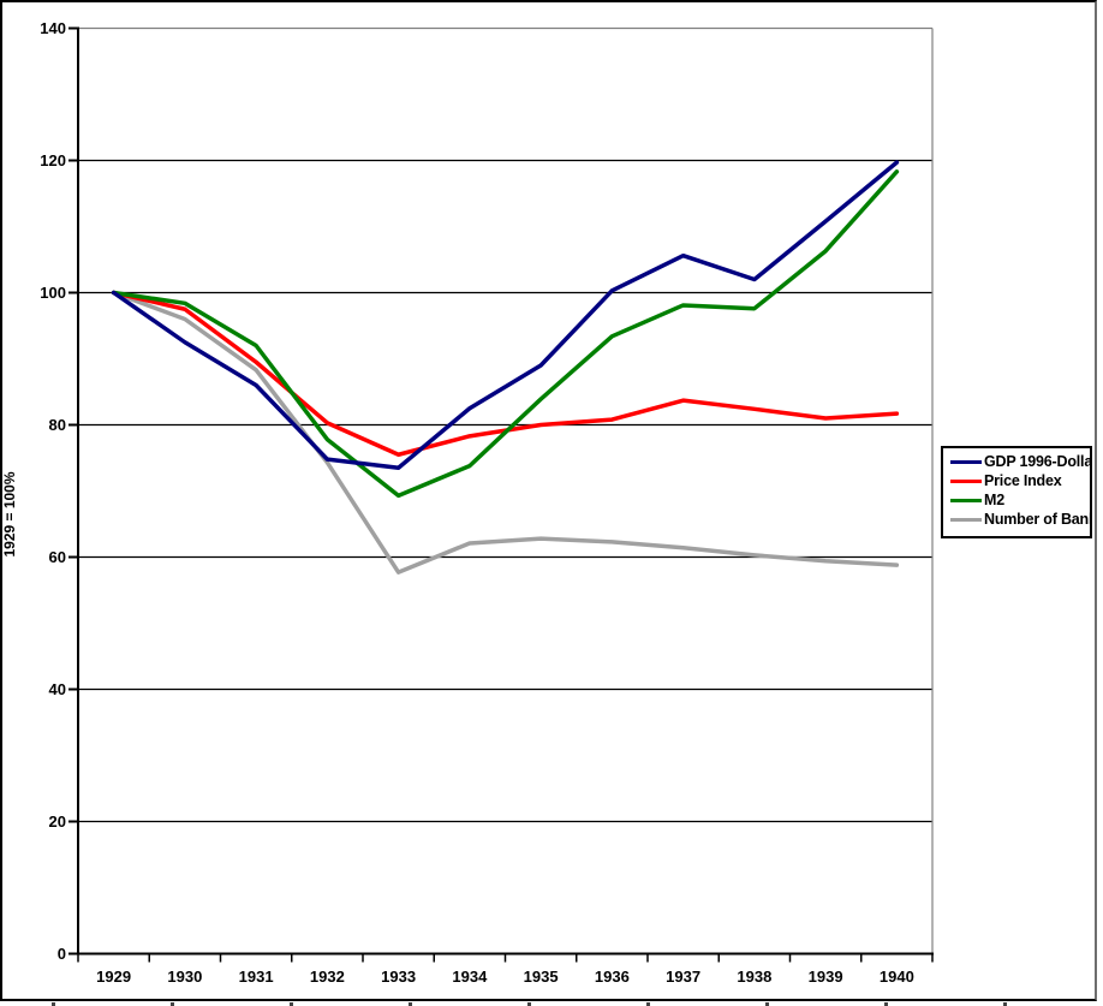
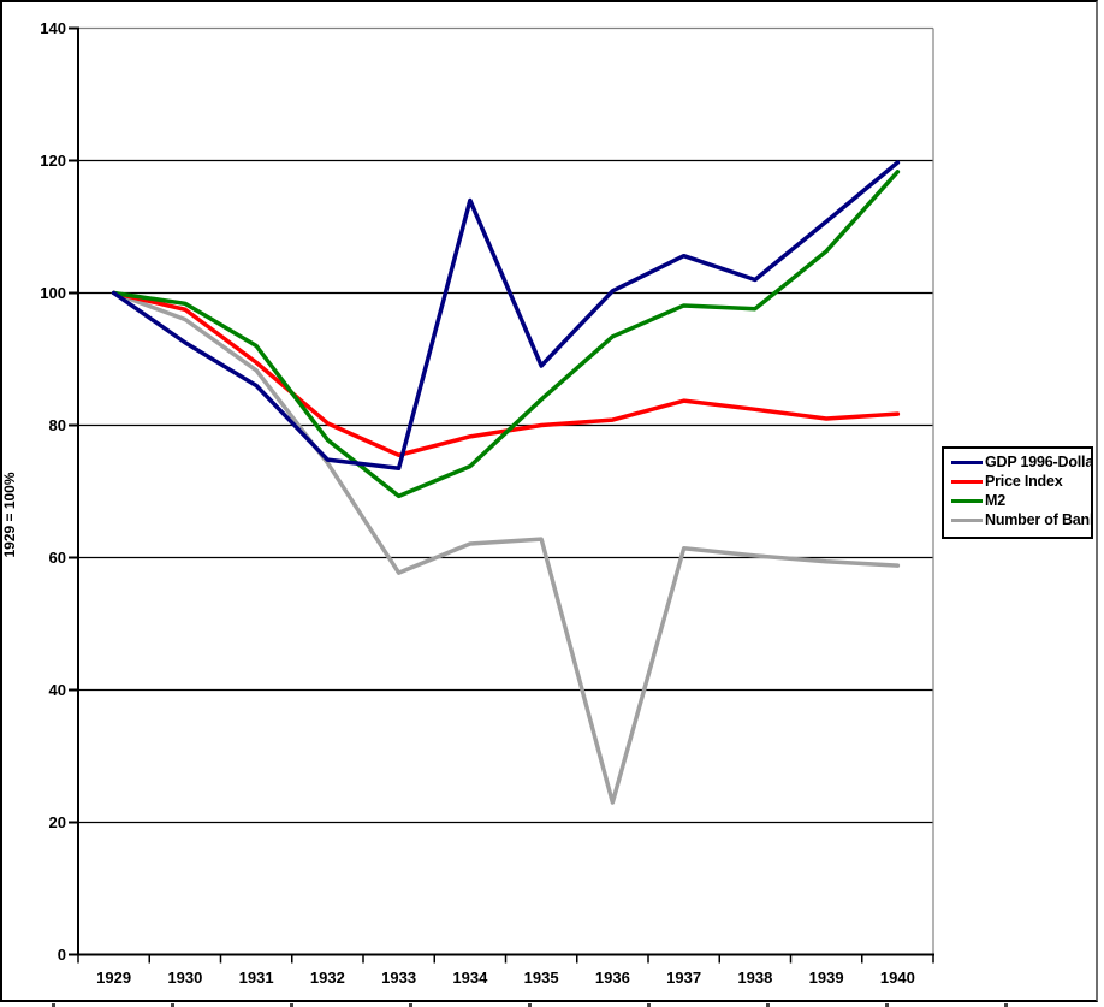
GDP 1996-Dollars/1934: 82 -> 114
Number of Banks/1936: 62 -> 23
